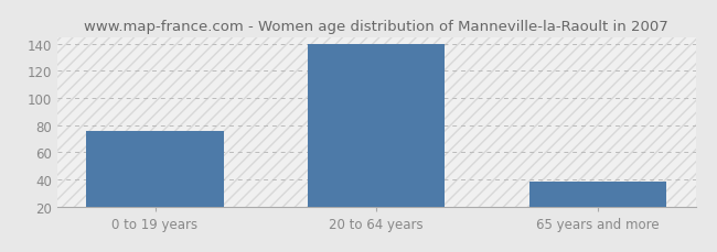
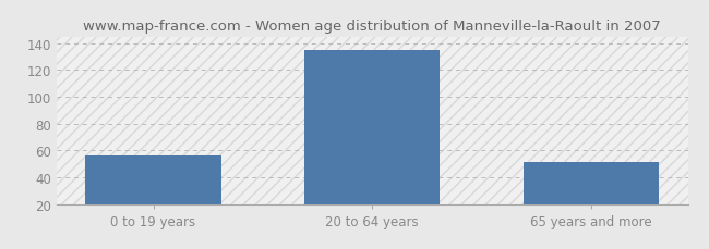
0 to 19 years: 76 -> 56
20 to 64 years: 140 -> 135
65 years and more: 38 -> 51
